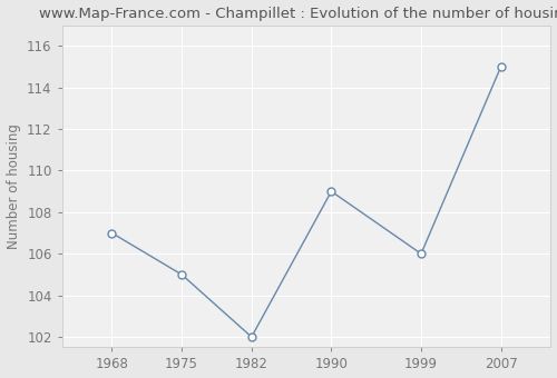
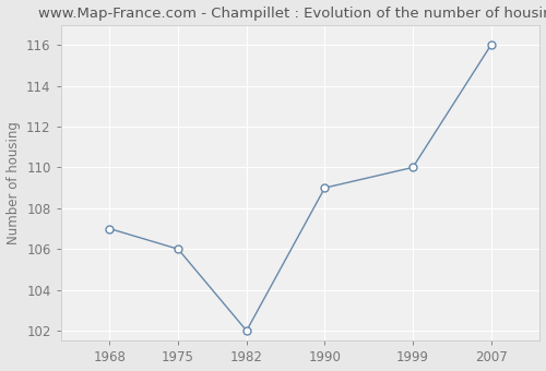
1975: 105 -> 106
1999: 106 -> 110
2007: 115 -> 116
